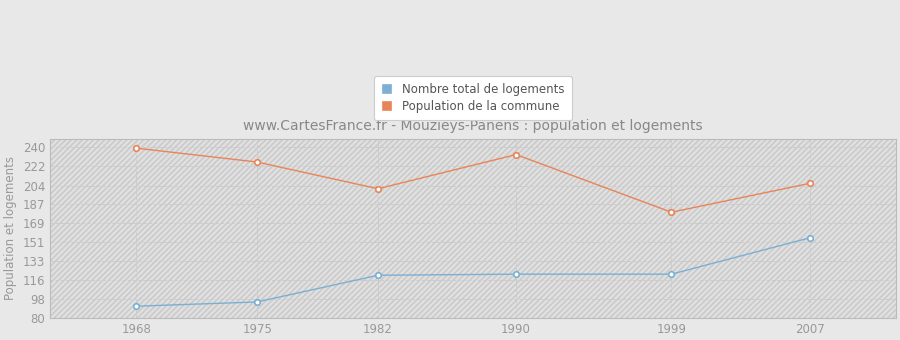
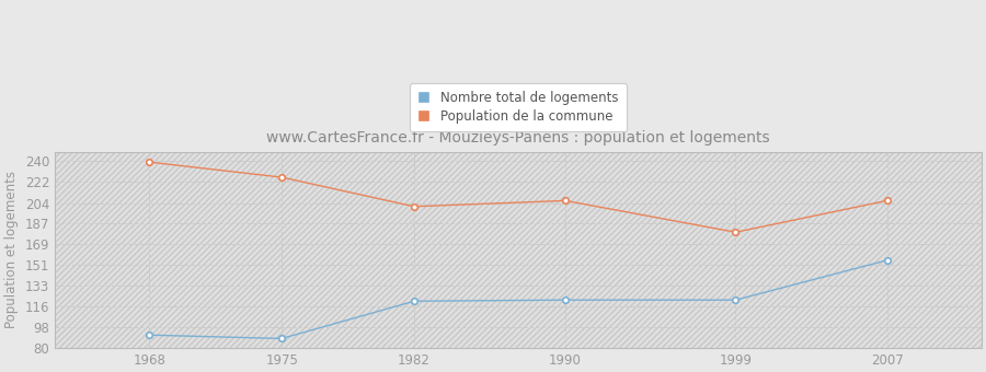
Nombre total de logements/1975: 95 -> 88
Population de la commune/1990: 233 -> 206
